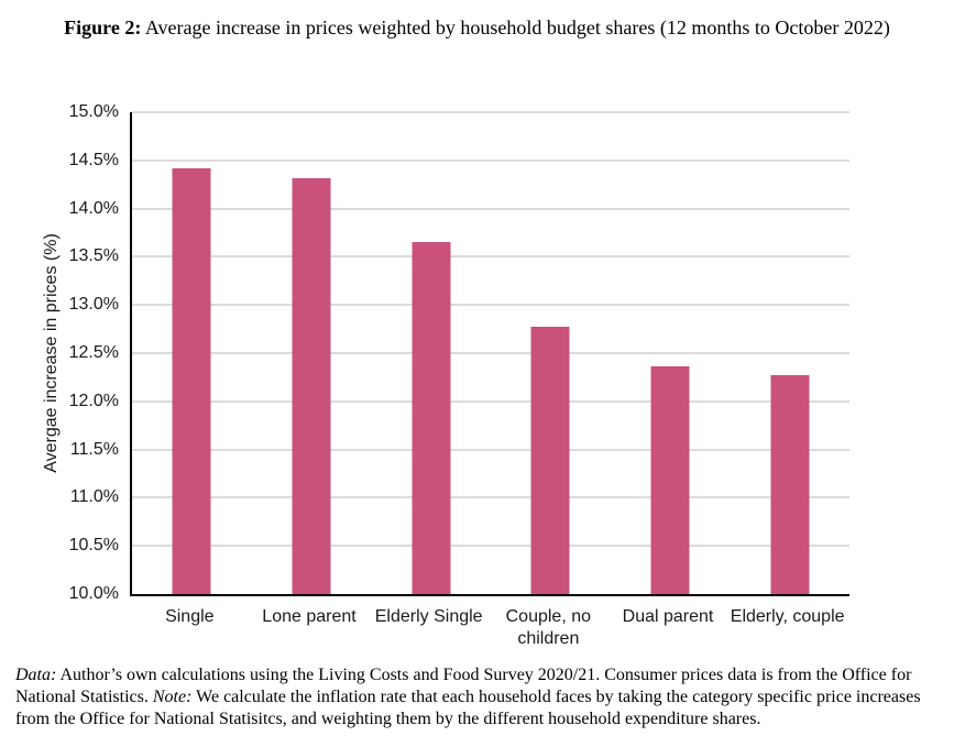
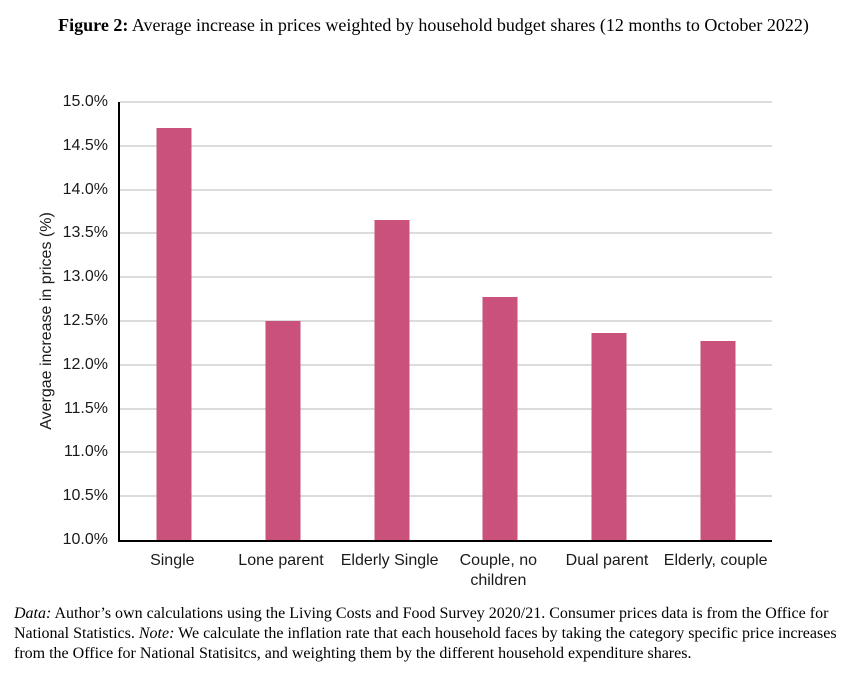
Single: 14.4% -> 14.7%
Lone parent: 14.3% -> 12.5%
